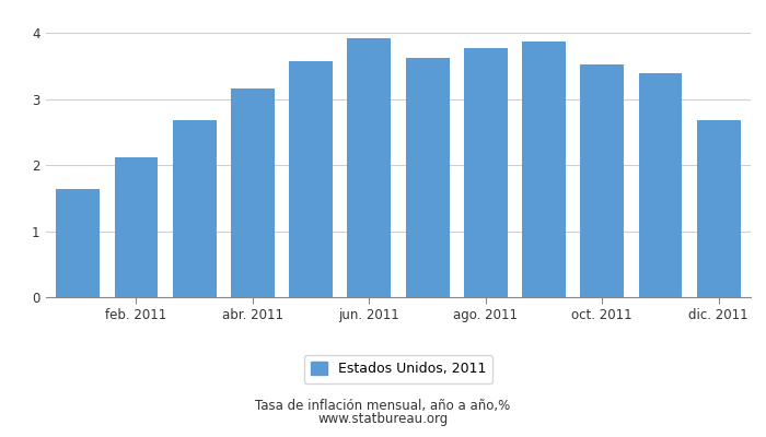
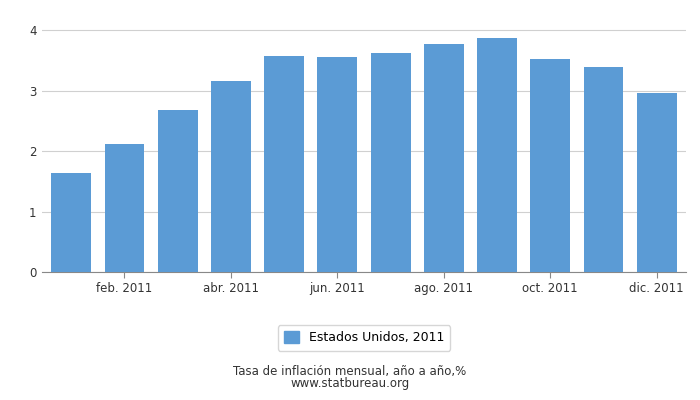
jun. 2011: 3.92 -> 3.56
dic. 2011: 2.68 -> 2.96
